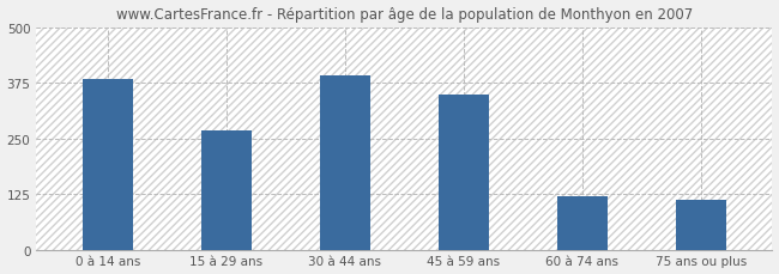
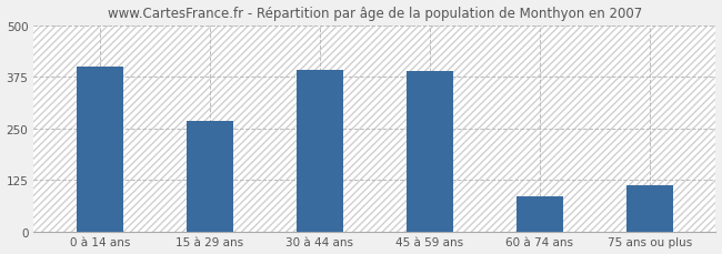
0 à 14 ans: 383 -> 400
45 à 59 ans: 348 -> 390
60 à 74 ans: 120 -> 85
